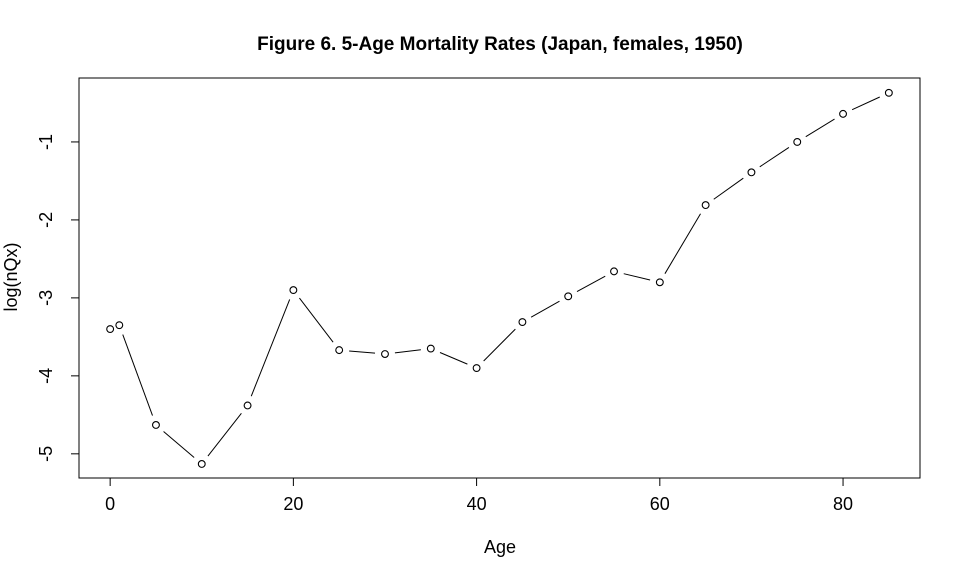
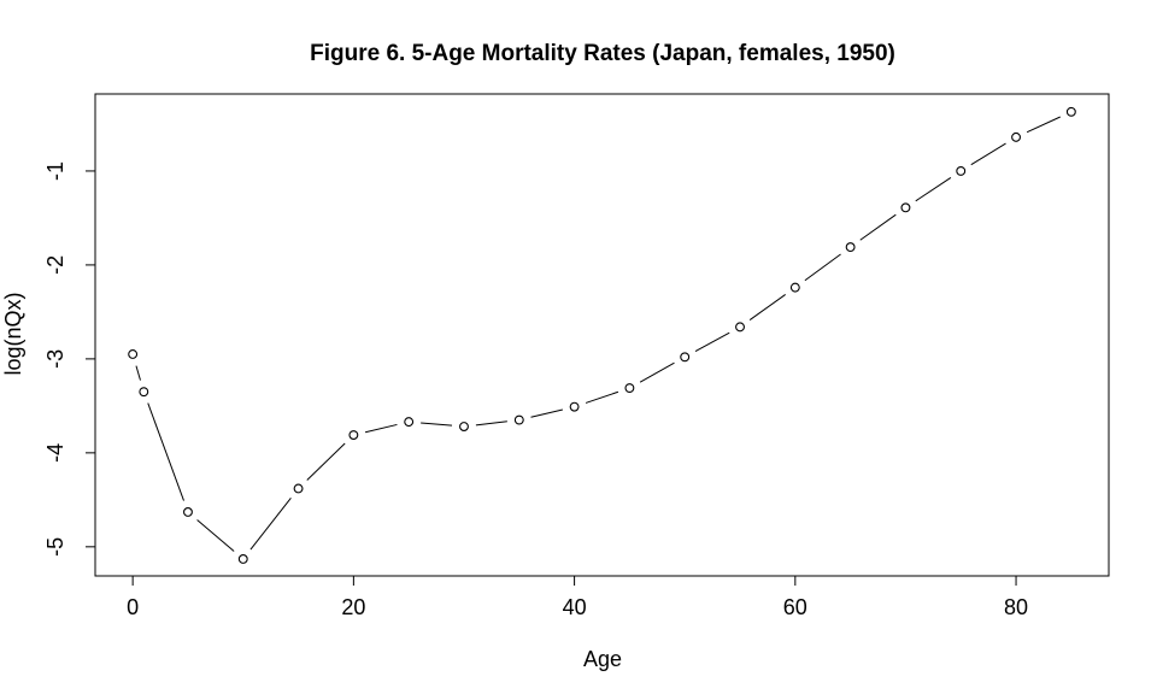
0: -3.4 -> -3.0
20: -2.9 -> -3.8
40: -3.9 -> -3.5
60: -2.8 -> -2.2
